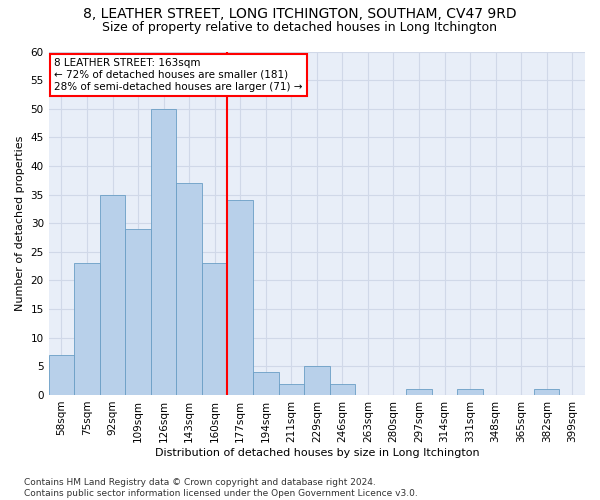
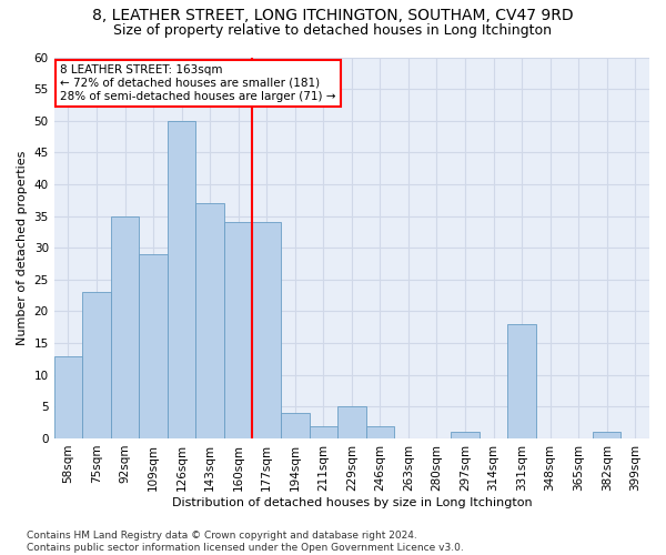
58sqm: 7 -> 13
160sqm: 23 -> 34
331sqm: 1 -> 18
